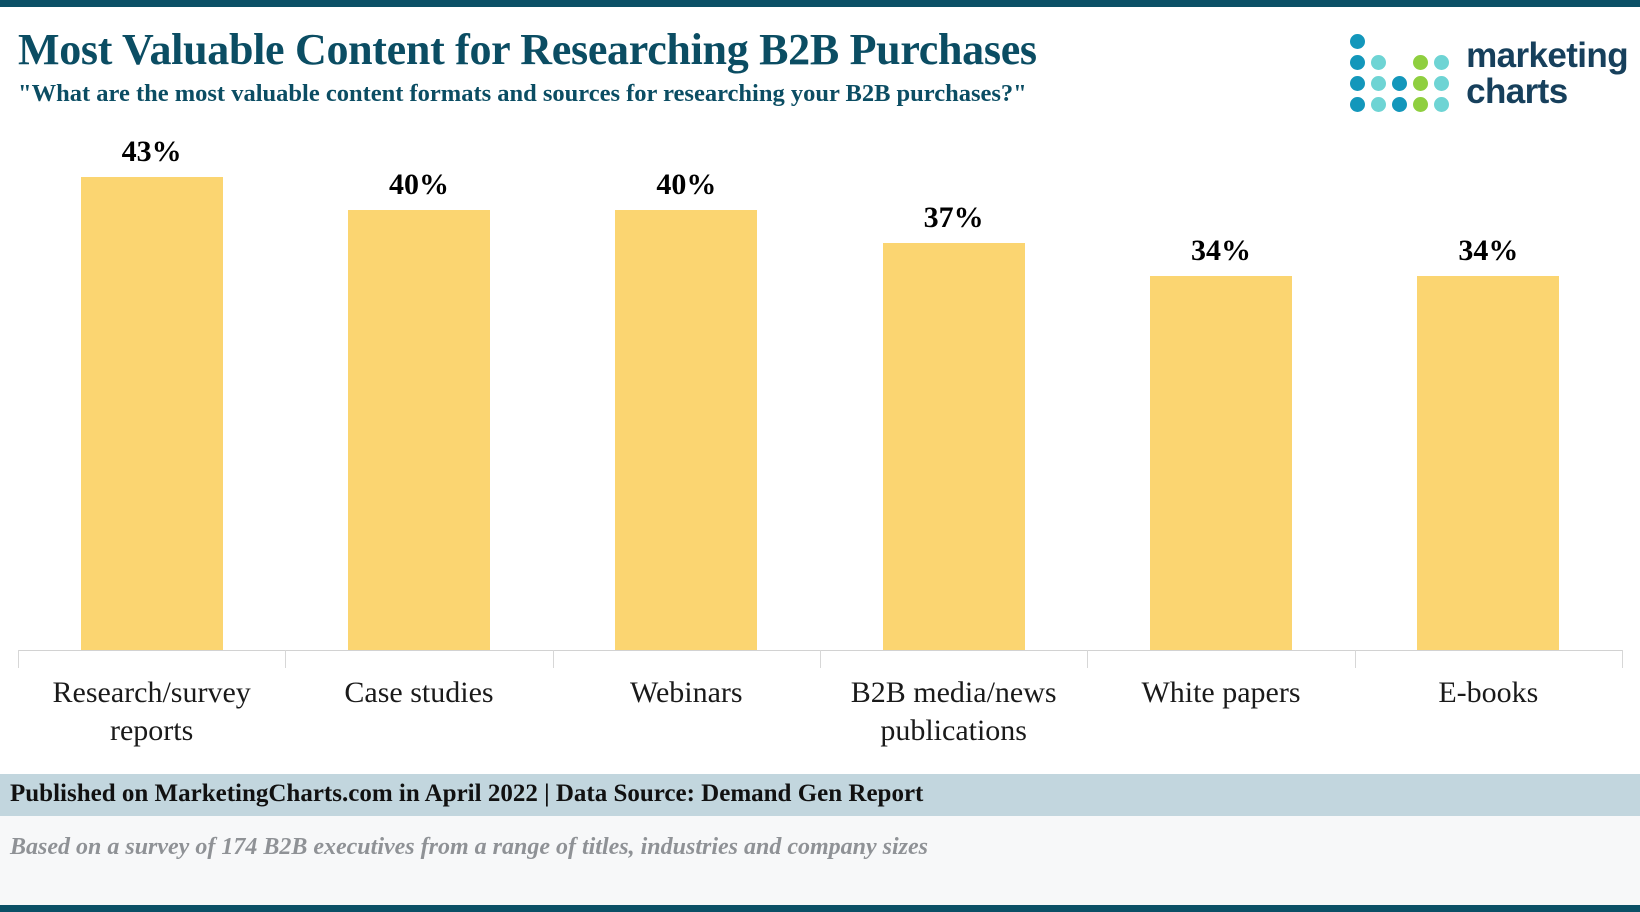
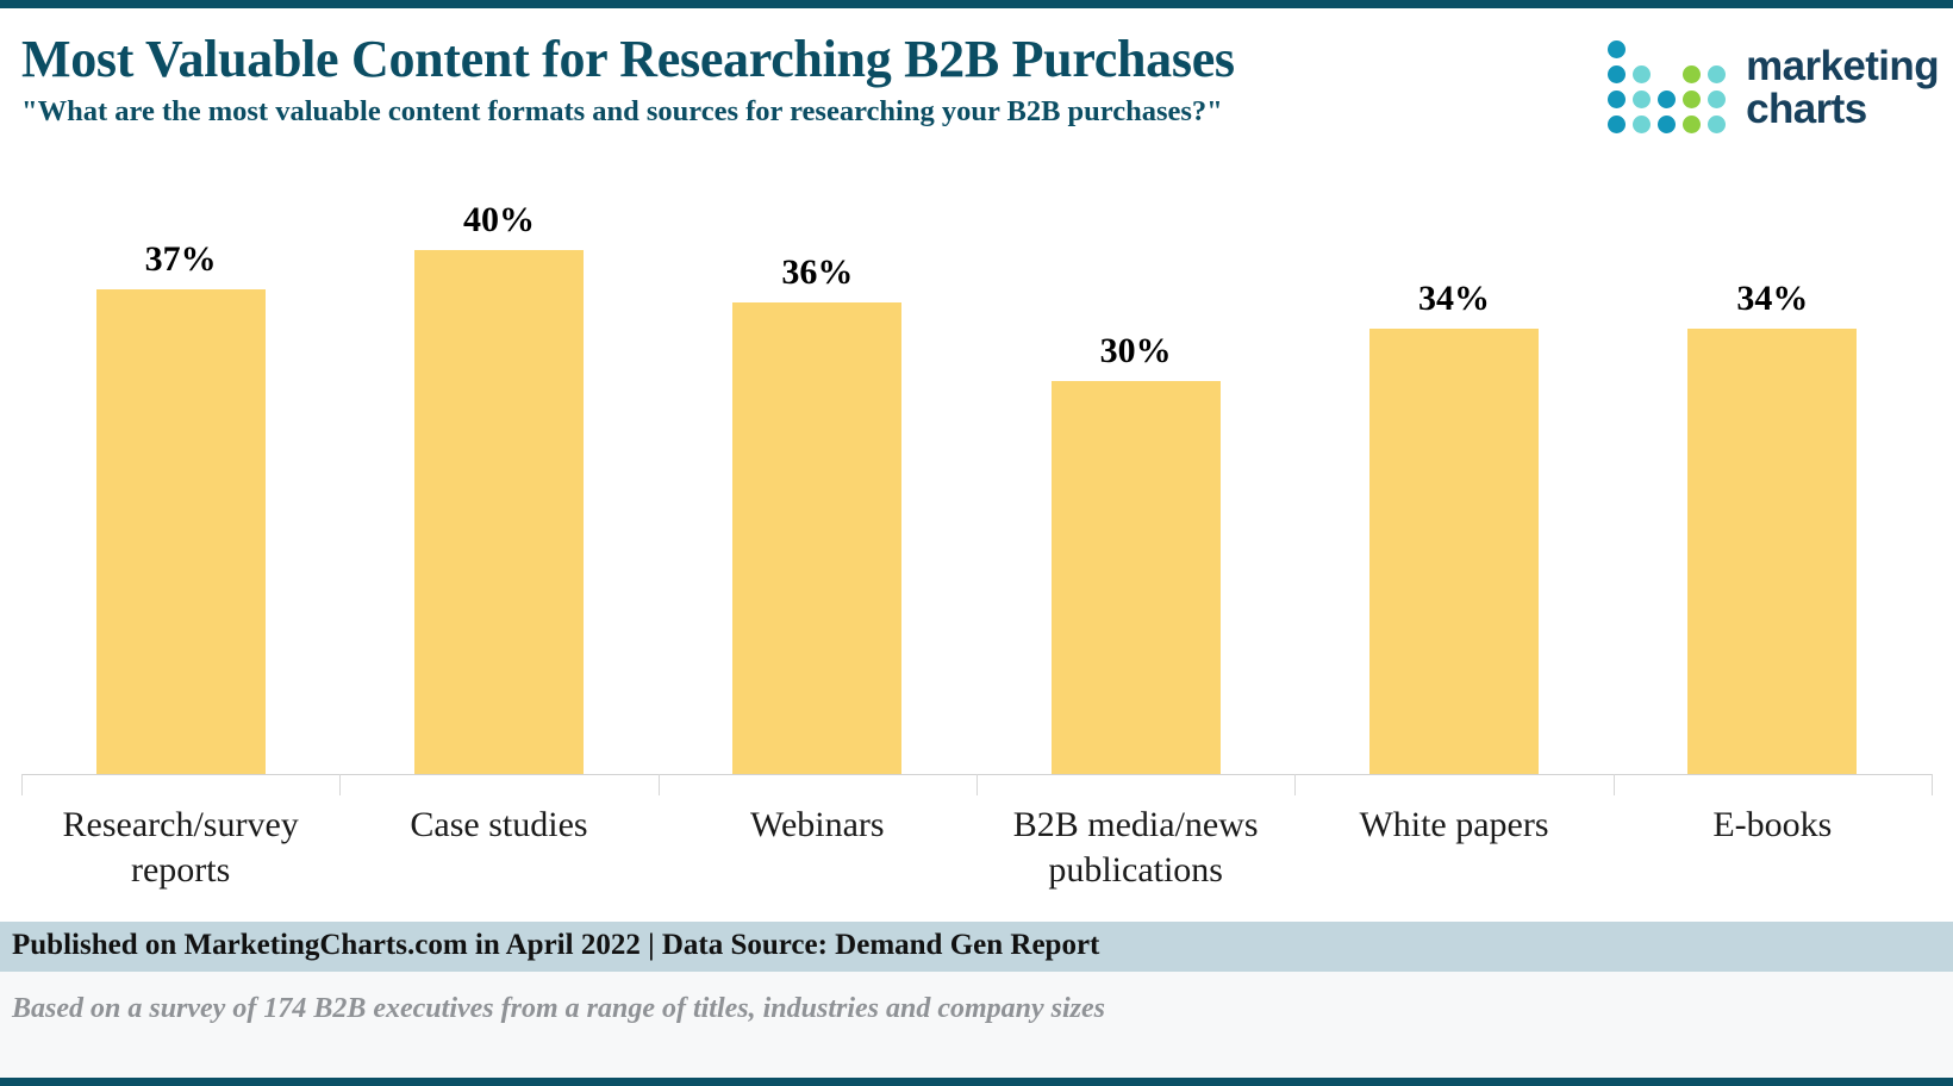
Research/survey reports: 43% -> 37%
Webinars: 40% -> 36%
B2B media/news publications: 37% -> 30%
